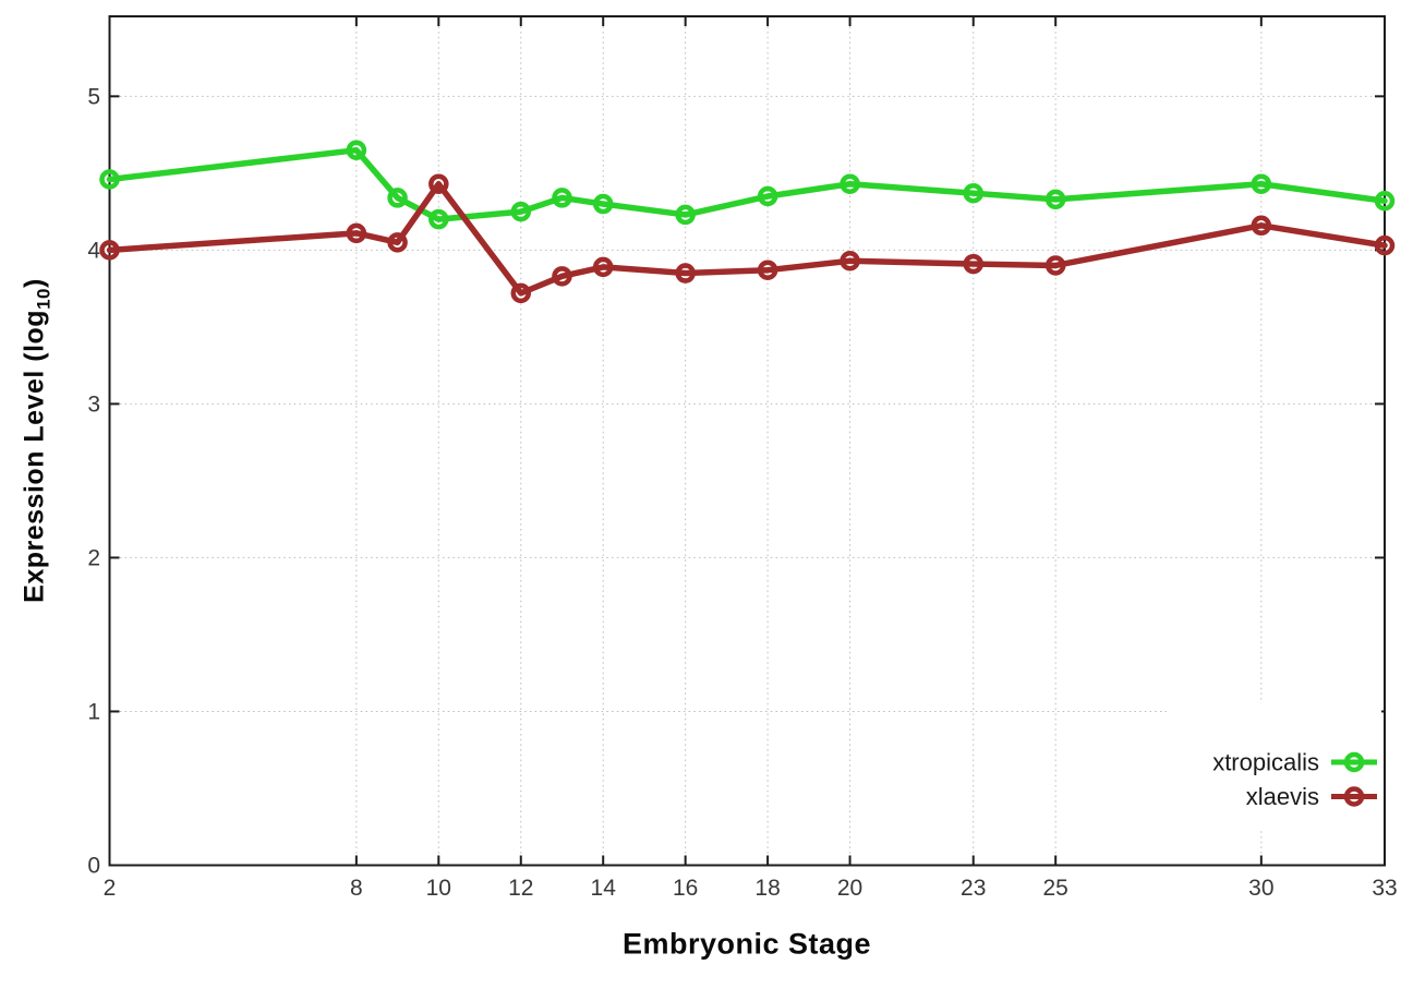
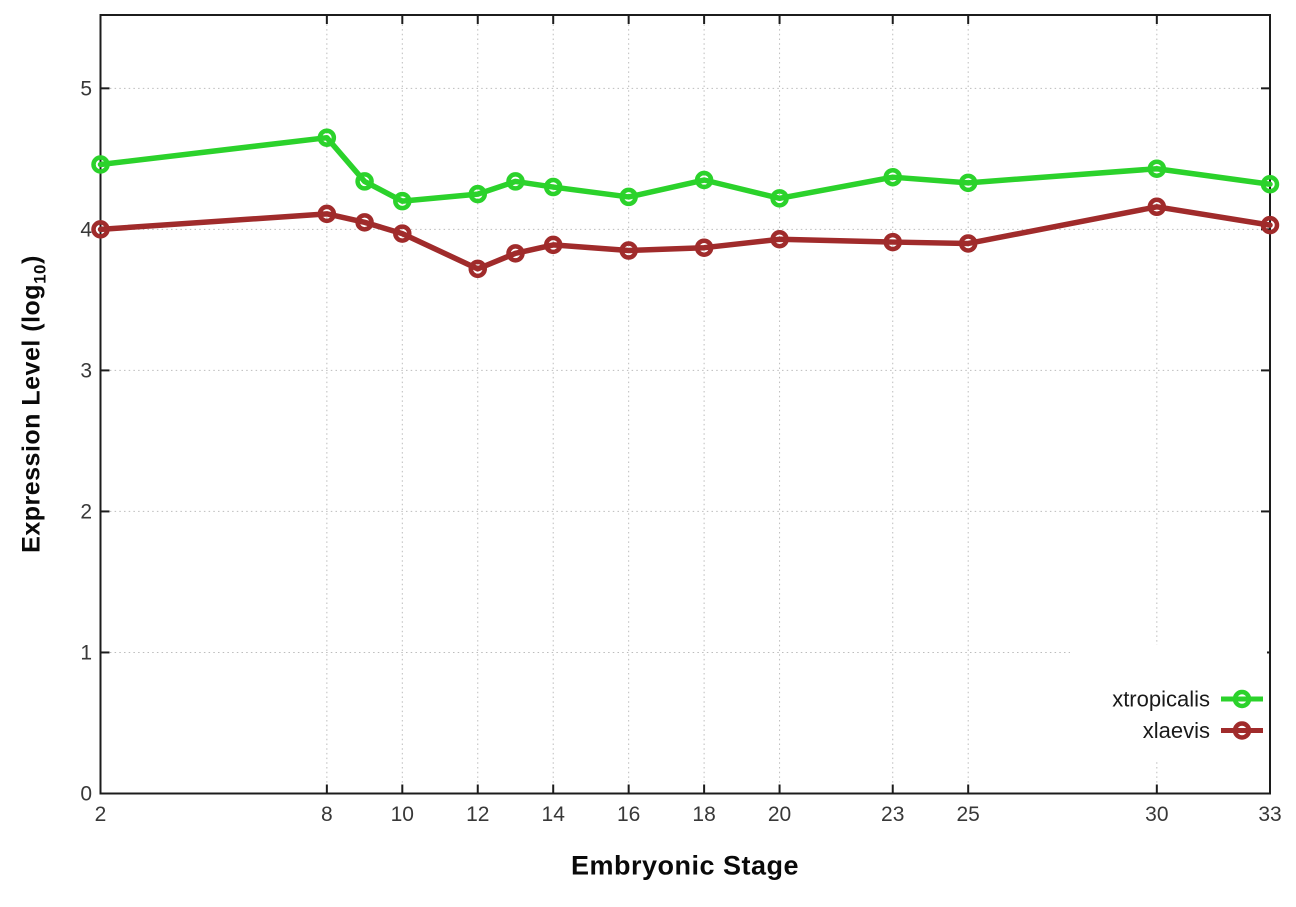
xlaevis/10: 4.43 -> 3.97
xtropicalis/20: 4.43 -> 4.22
